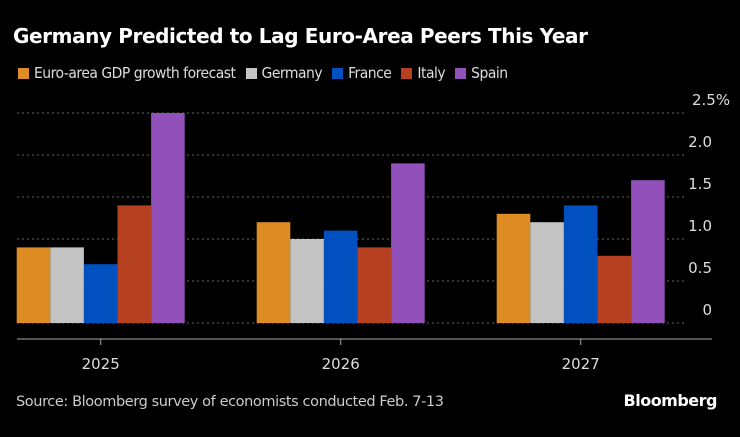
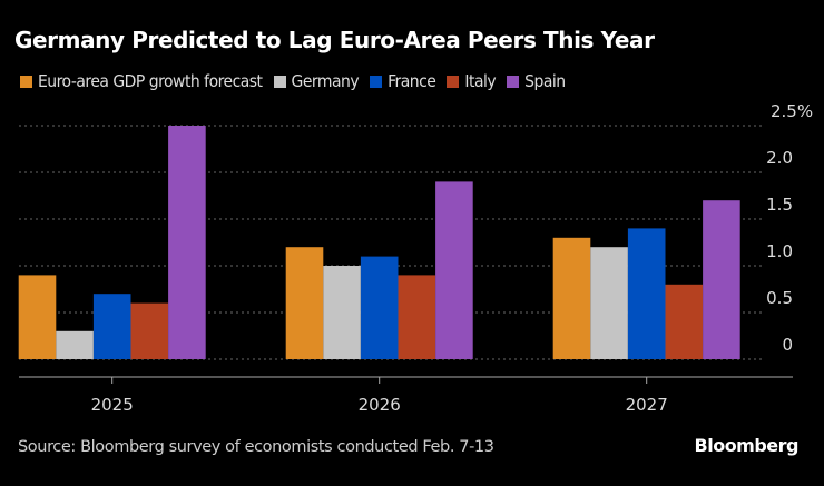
Germany/2025: 0.9 -> 0.3
Italy/2025: 1.4 -> 0.6
